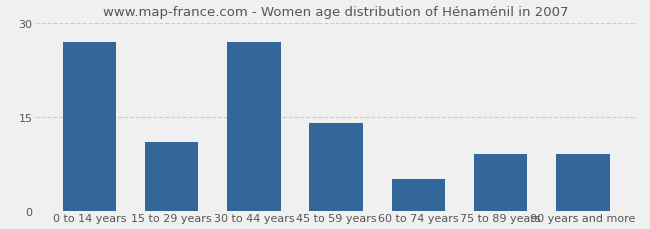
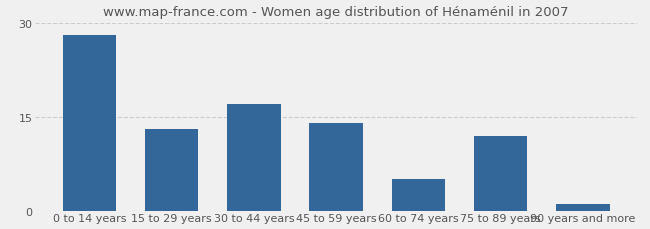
0 to 14 years: 27 -> 28
15 to 29 years: 11 -> 13
30 to 44 years: 27 -> 17
75 to 89 years: 9 -> 12
90 years and more: 9 -> 1
